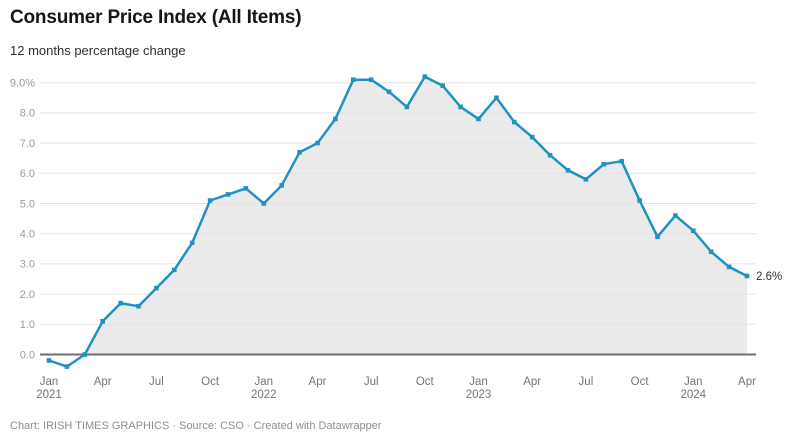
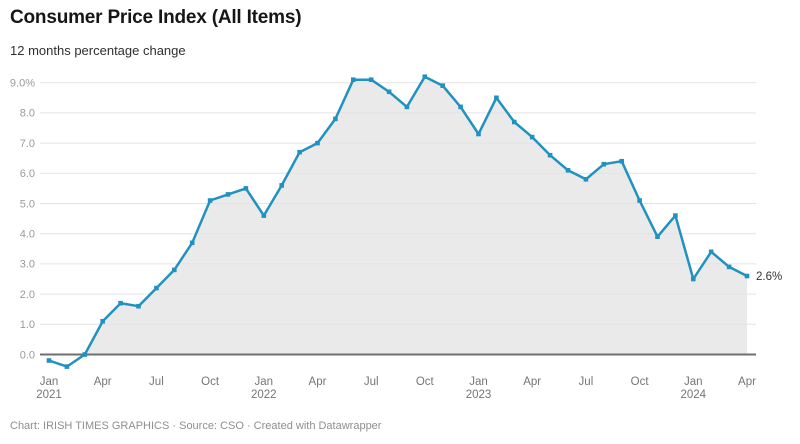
Jan 2022: 5.0% -> 4.6%
Jan 2023: 7.8% -> 7.3%
Jan 2024: 4.1% -> 2.5%
